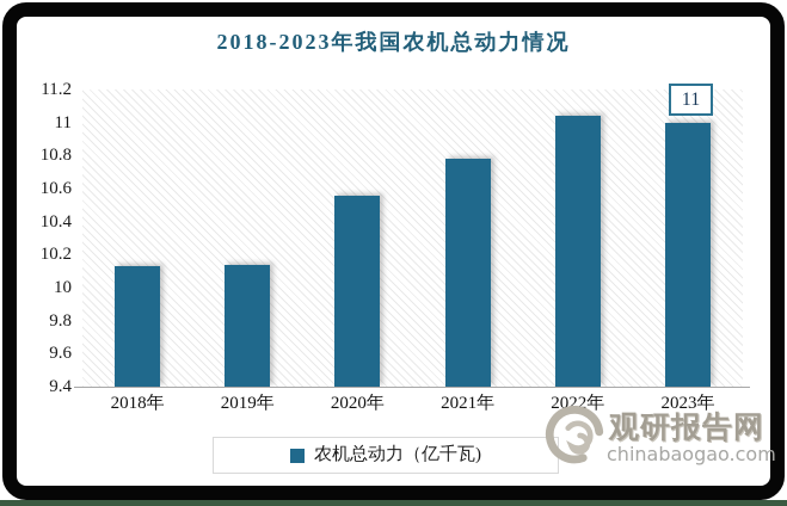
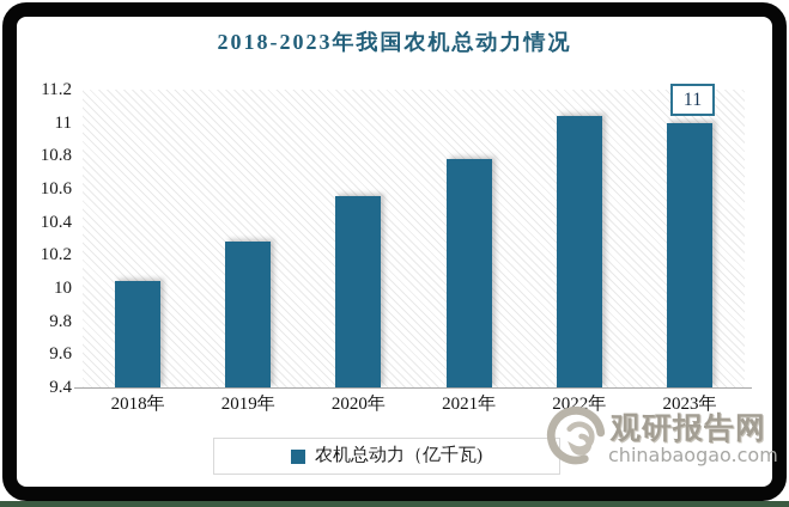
2018年: 10.13 -> 10.04
2019年: 10.14 -> 10.28
